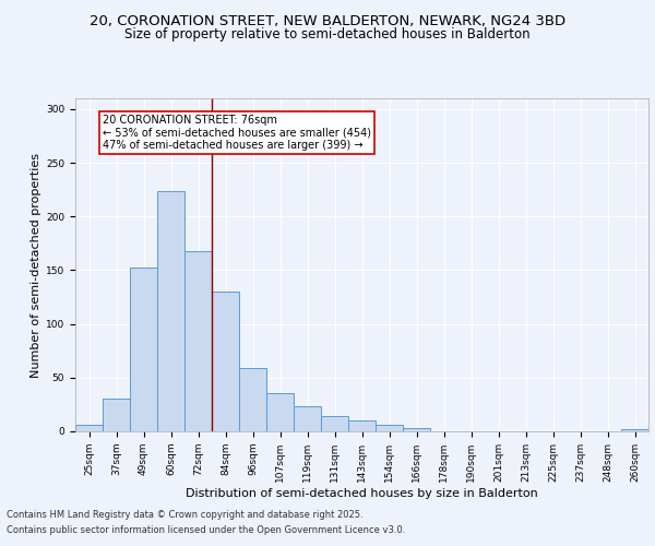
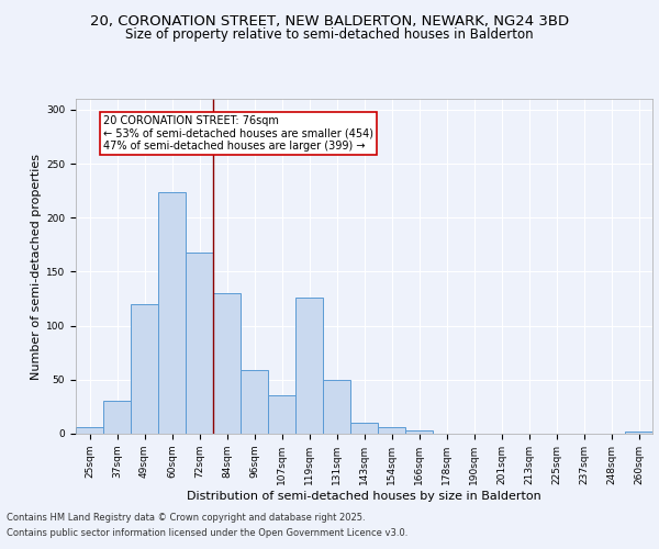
49sqm: 152 -> 120
119sqm: 23 -> 126
131sqm: 14 -> 50
